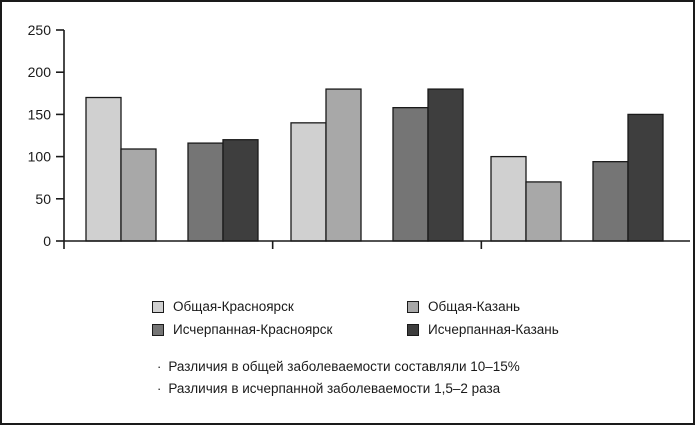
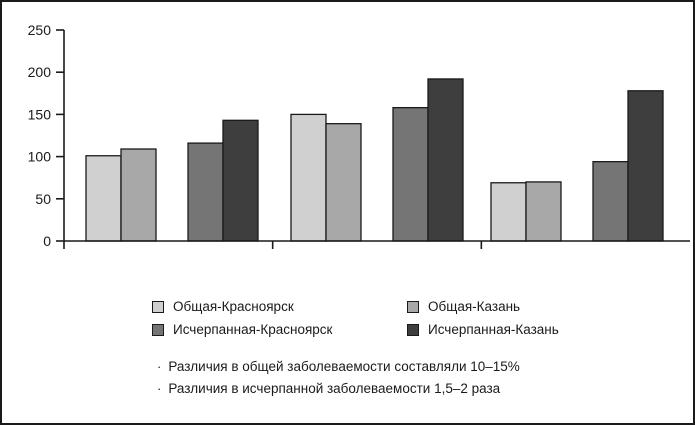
Общая-Красноярск/Инфекционные заболевания: 170 -> 100
Исчерпанная-Казань/Инфекционные заболевания: 120 -> 140
Общая-Красноярск/Болезни кожи: 140 -> 150
Общая-Казань/Болезни кожи: 180 -> 140
Исчерпанная-Казань/Болезни кожи: 180 -> 190
Общая-Красноярск/Врожденные аномалии: 100 -> 70
Исчерпанная-Казань/Врожденные аномалии: 150 -> 180
